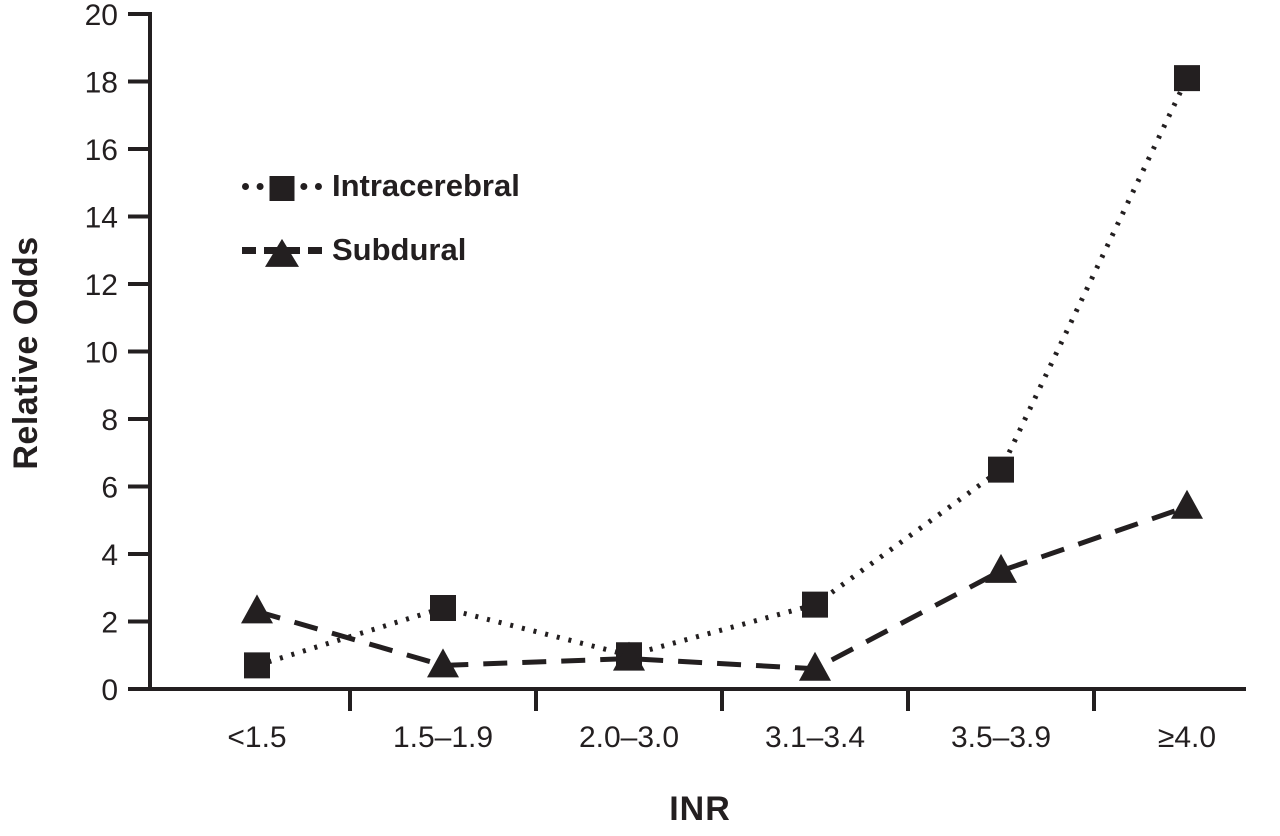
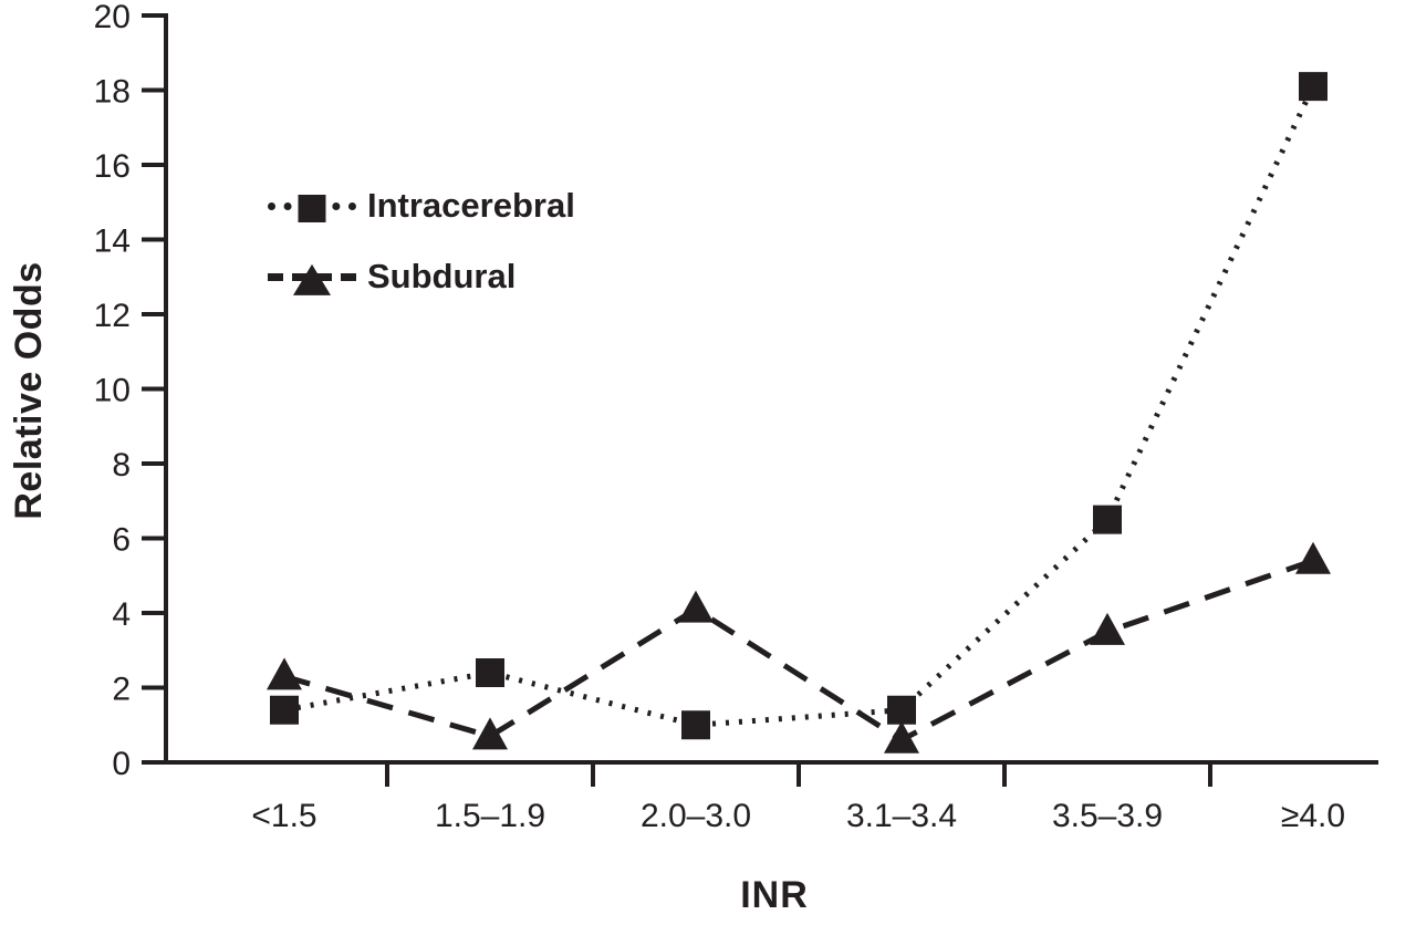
Intracerebral/<1.5: 0.7 -> 1.4
Subdural/2.0–3.0: 0.9 -> 4.1
Intracerebral/3.1–3.4: 2.5 -> 1.4
